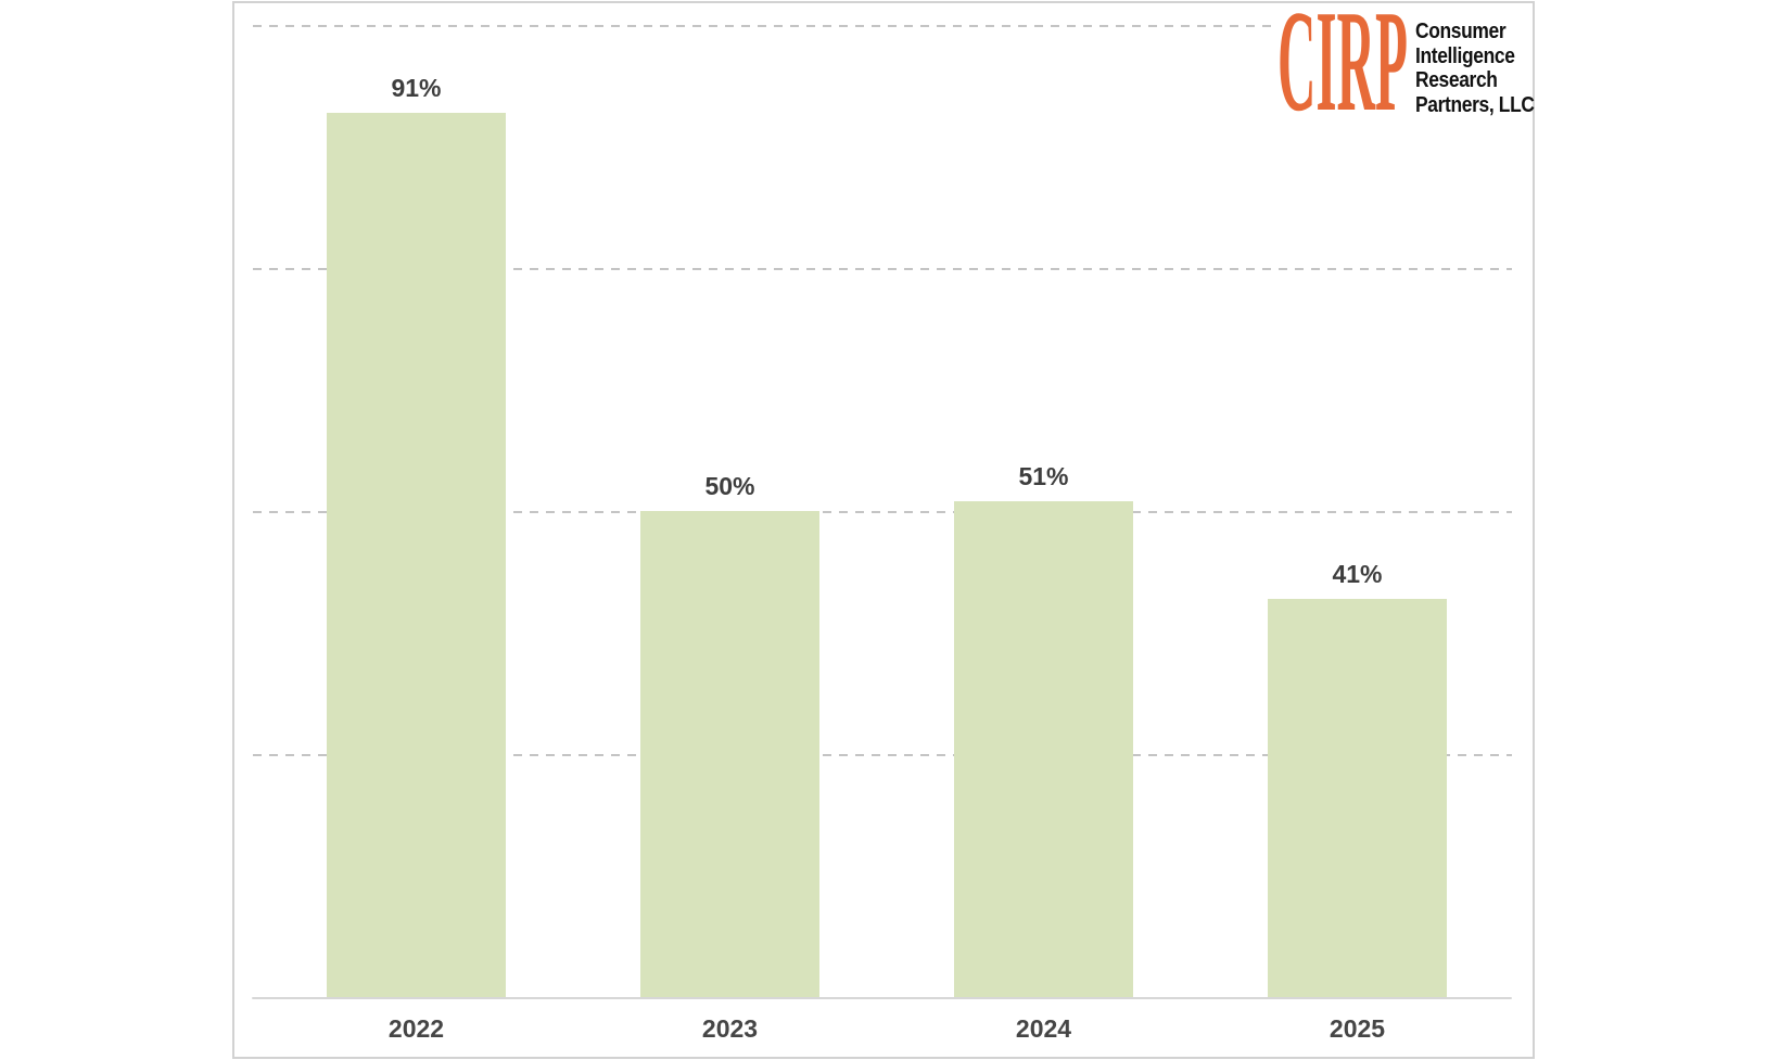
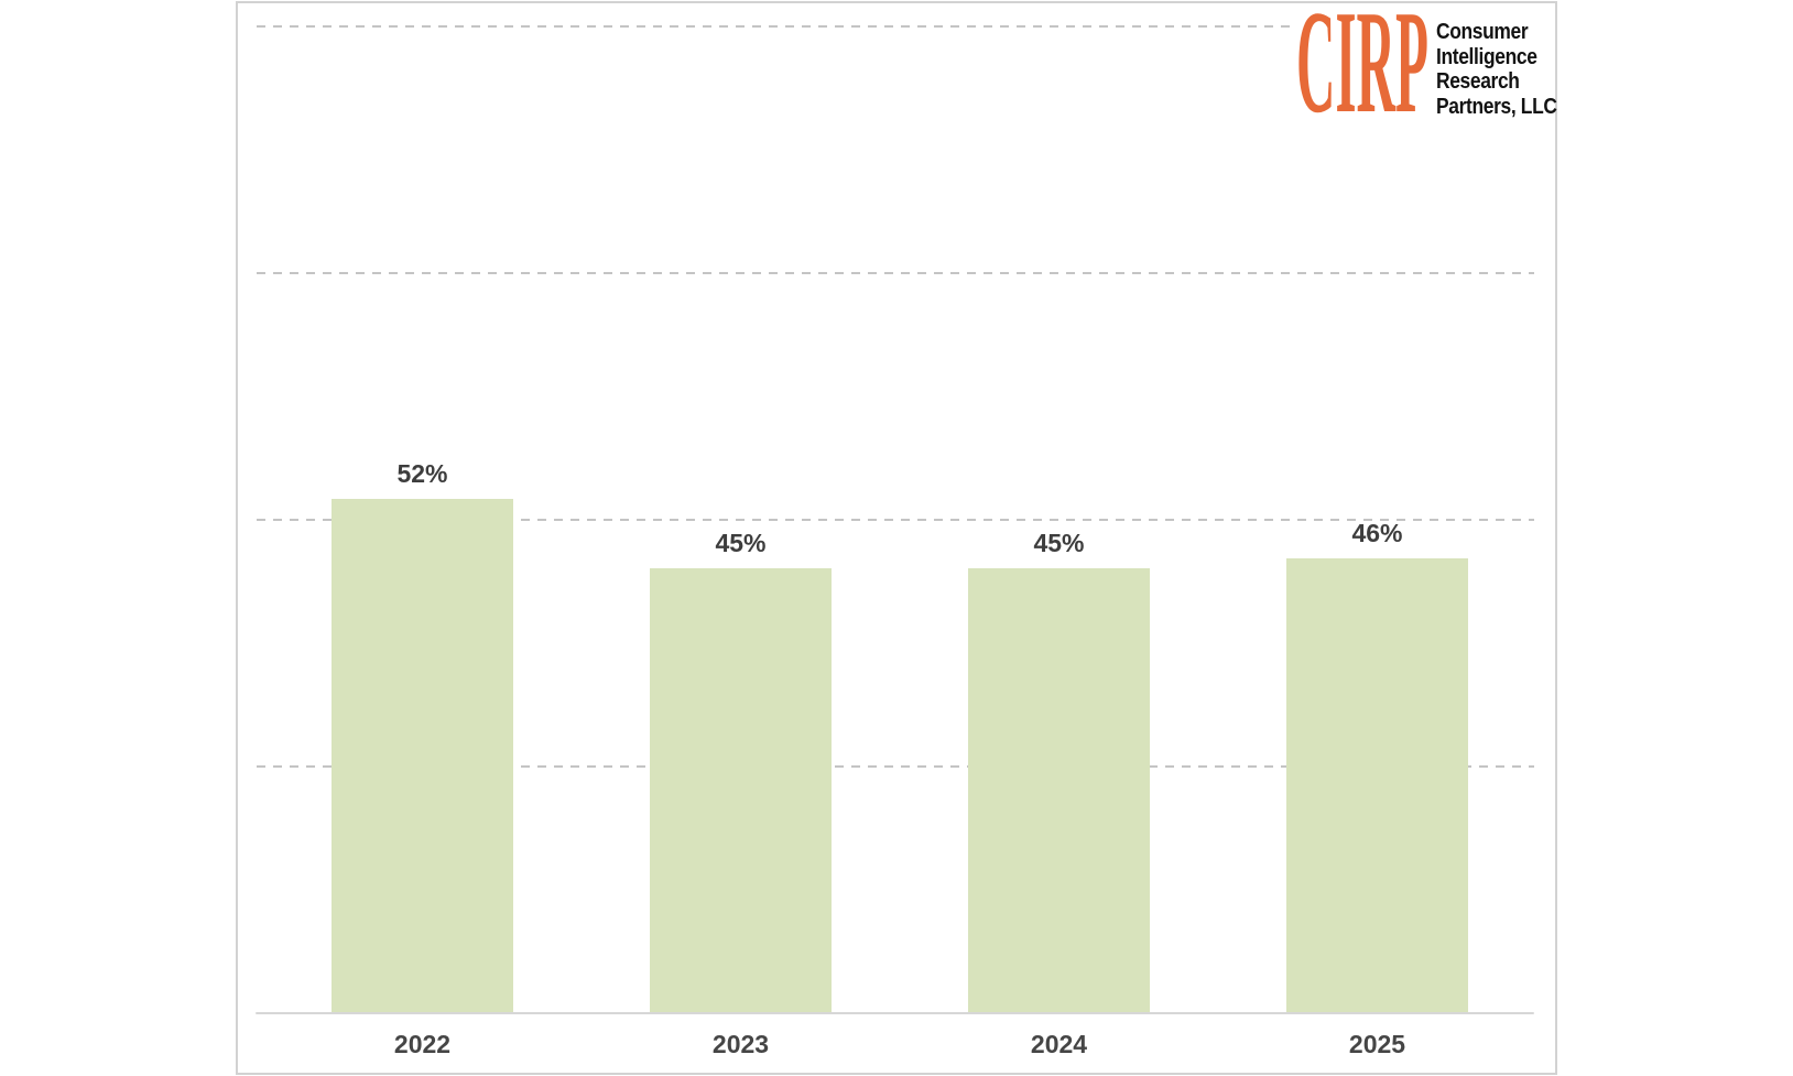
2022: 91% -> 52%
2023: 50% -> 45%
2024: 51% -> 45%
2025: 41% -> 46%
